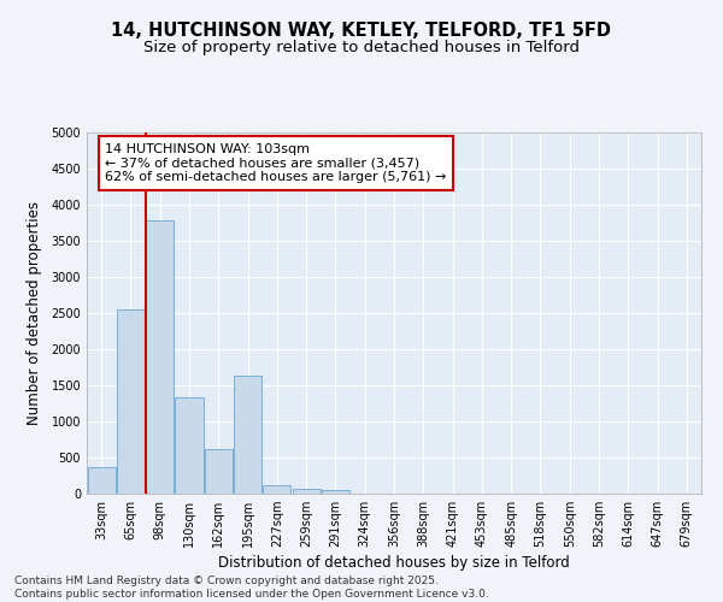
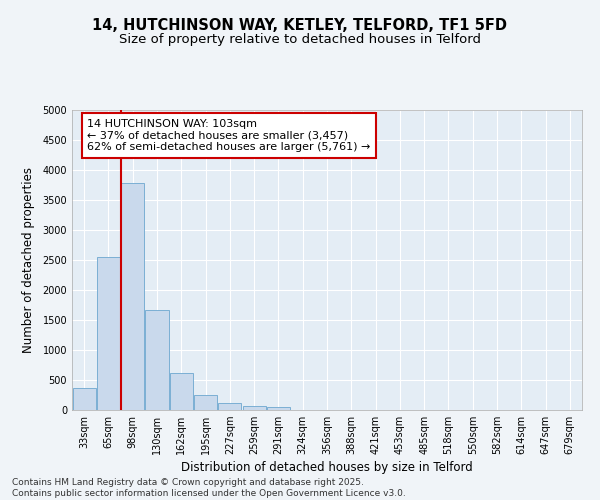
130sqm: 1340 -> 1660
195sqm: 1640 -> 240
